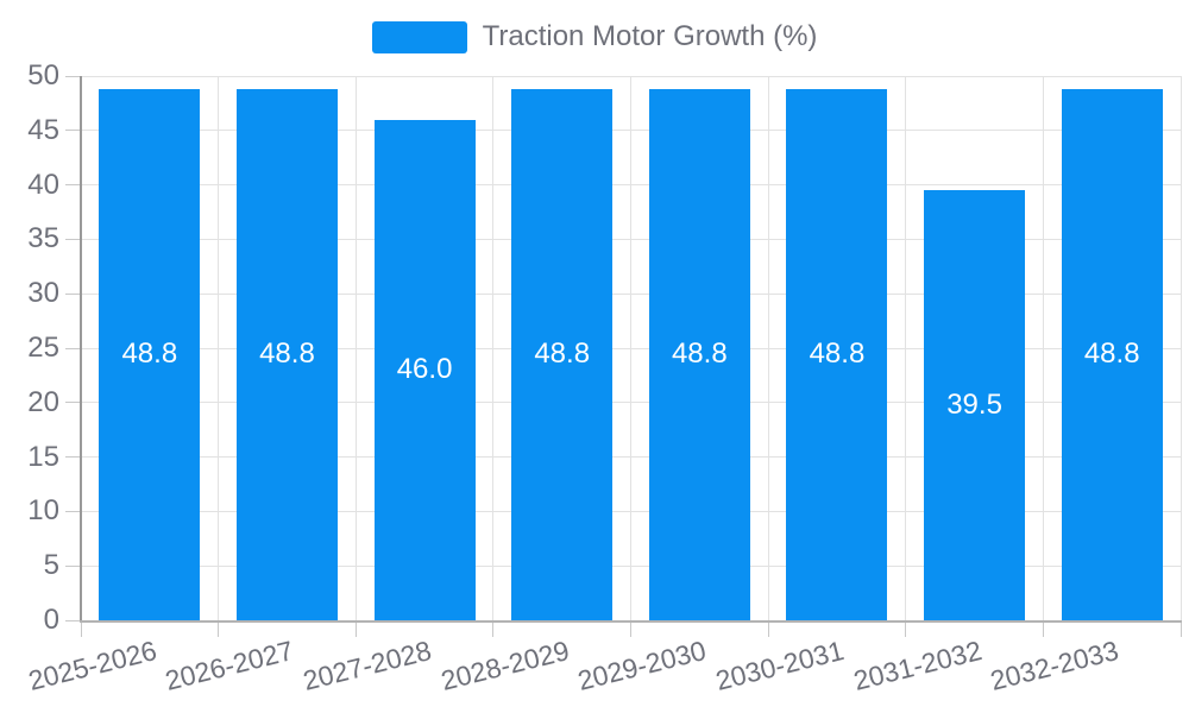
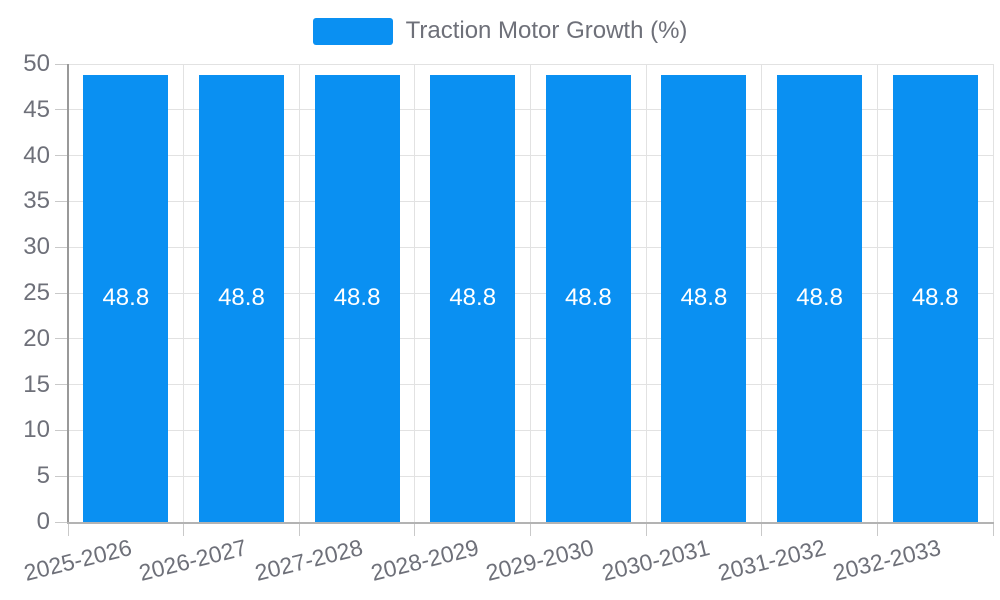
2027-2028: 46.0 -> 48.8
2031-2032: 39.5 -> 48.8
